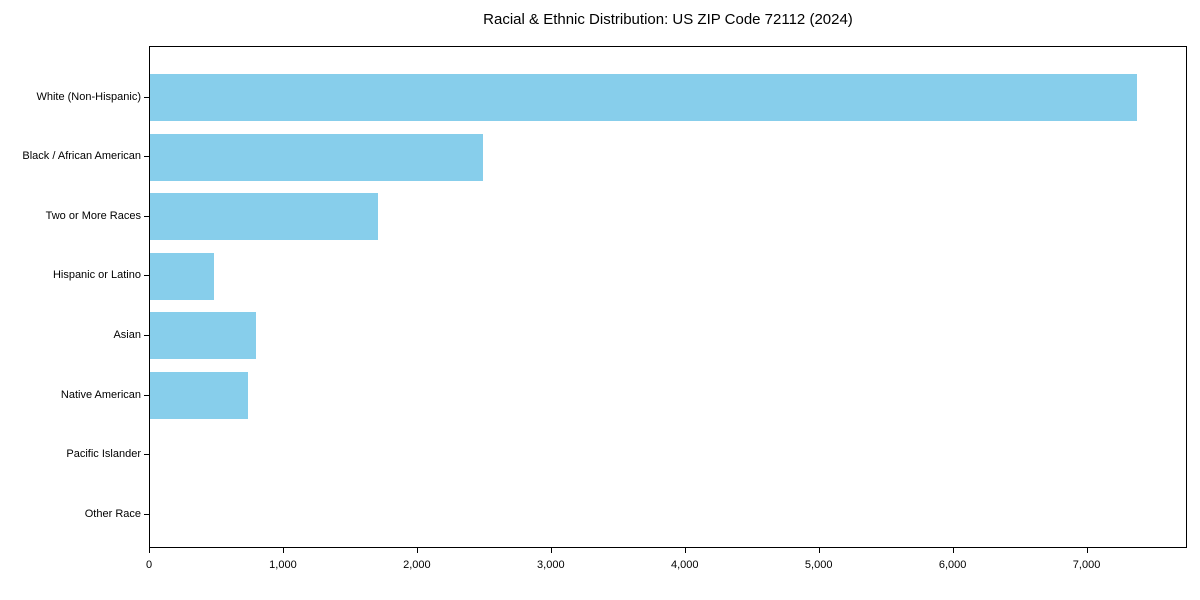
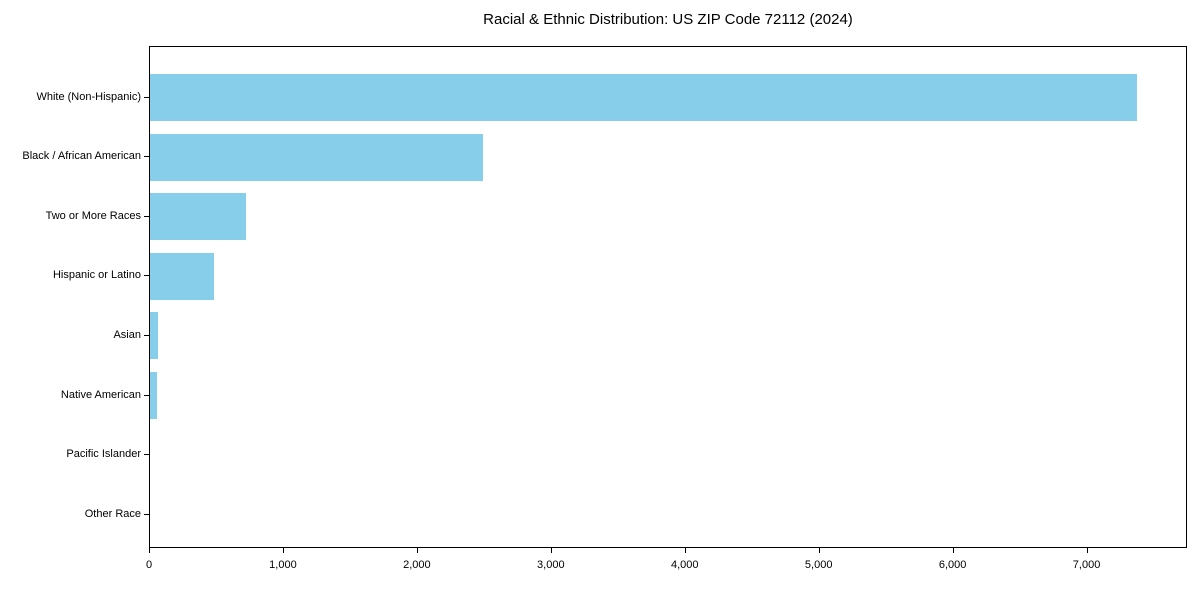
Two or More Races: 1700 -> 720
Asian: 790 -> 60
Native American: 730 -> 50
